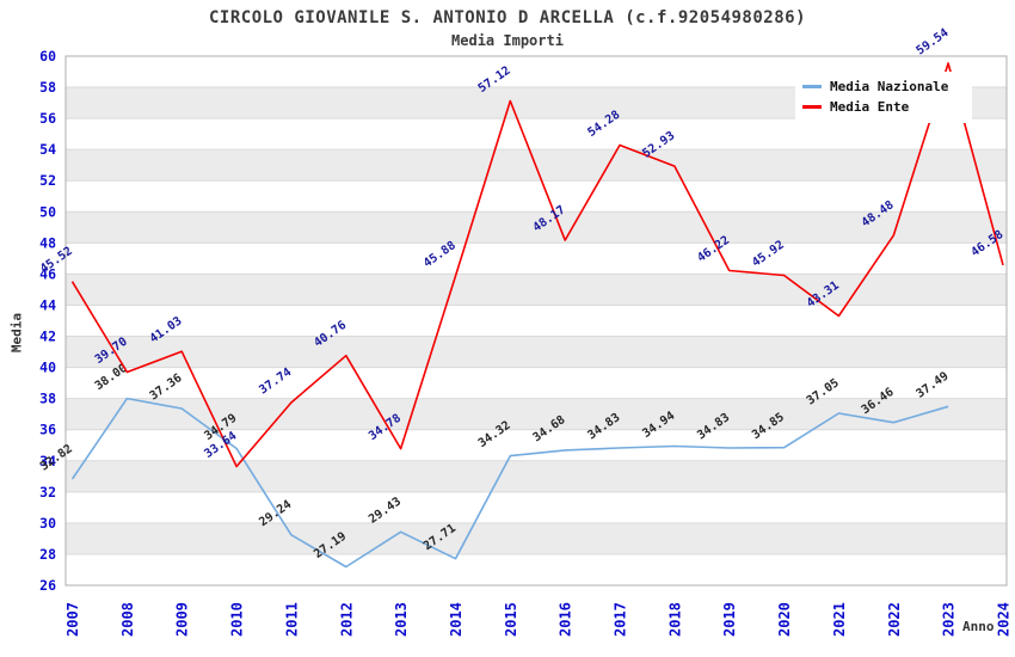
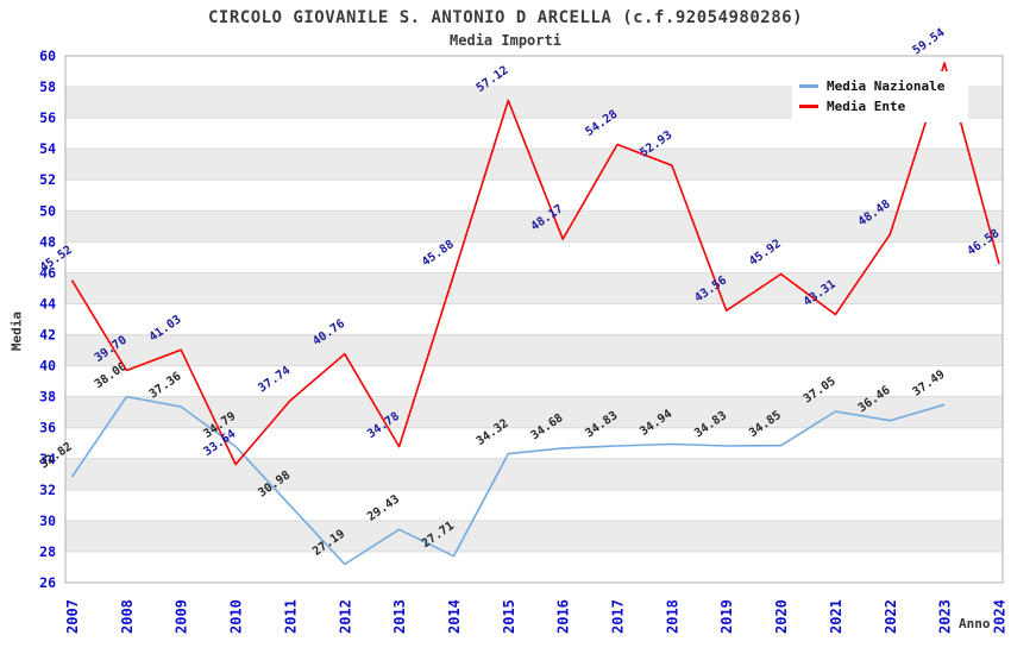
Media Nazionale/2011: 29.24 -> 30.98
Media Ente/2019: 46.22 -> 43.56
